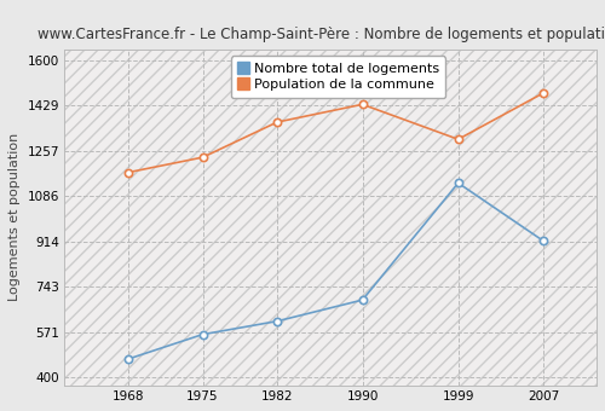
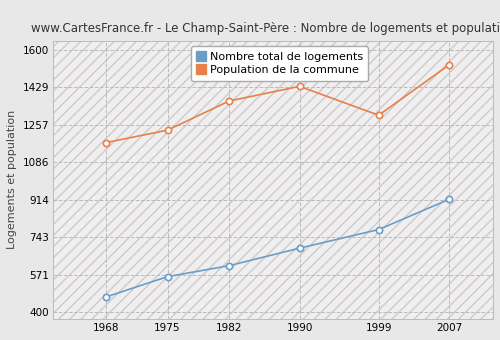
Nombre total de logements/1999: 1135 -> 778
Population de la commune/2007: 1475 -> 1530
